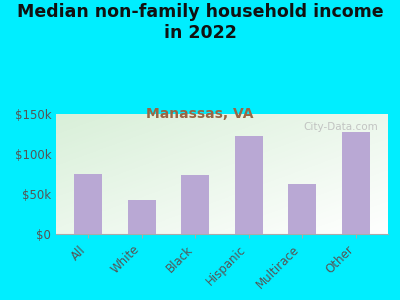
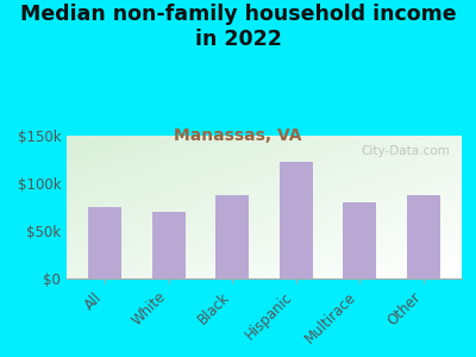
White: $42k -> $70k
Black: $74k -> $88k
Multirace: $62k -> $80k
Other: $128k -> $87k
